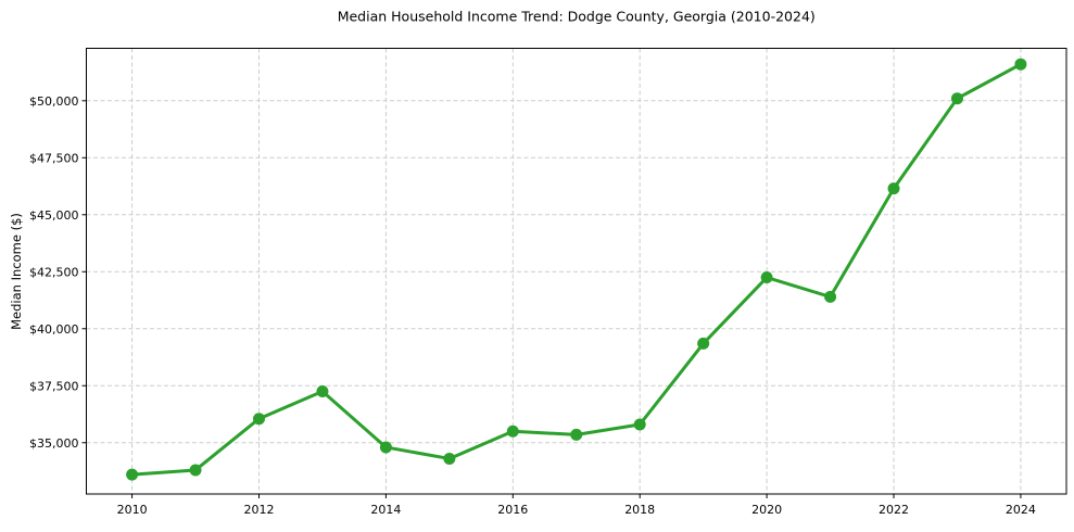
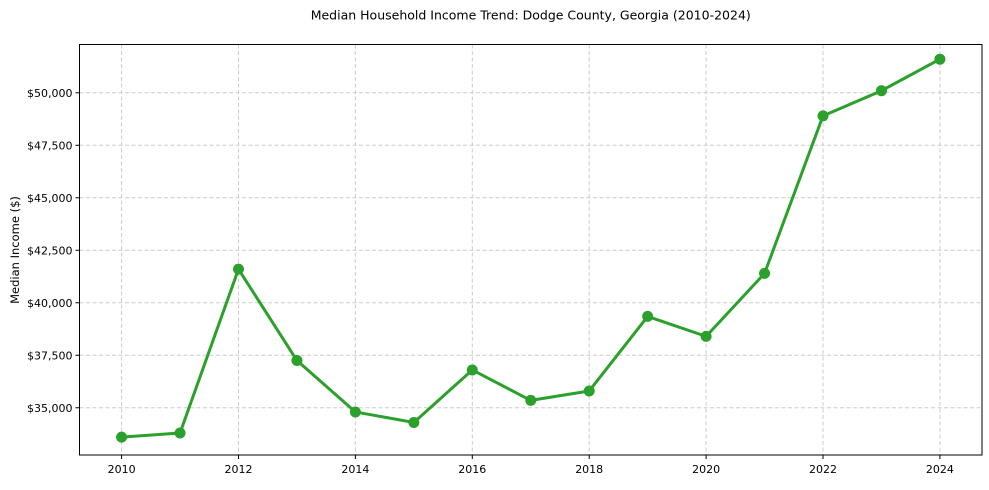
2012: $36000 -> $41600
2016: $35500 -> $36800
2020: $42200 -> $38400
2022: $46200 -> $48900
